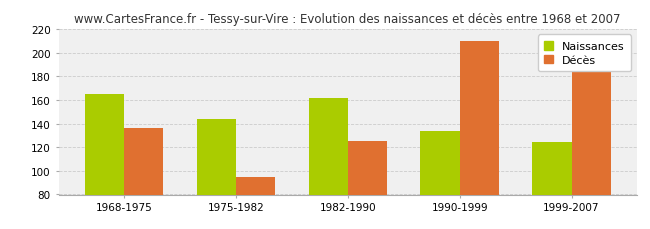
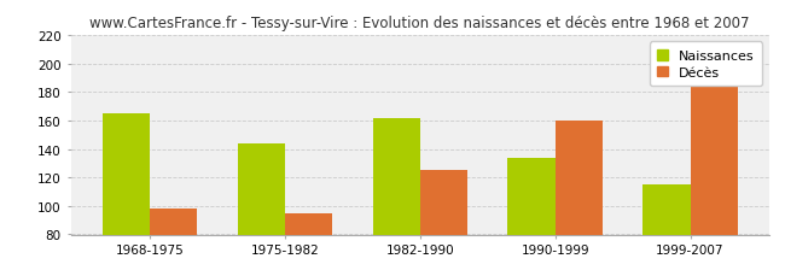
Décès/1968-1975: 136 -> 98
Décès/1990-1999: 210 -> 160
Naissances/1999-2007: 124 -> 115
